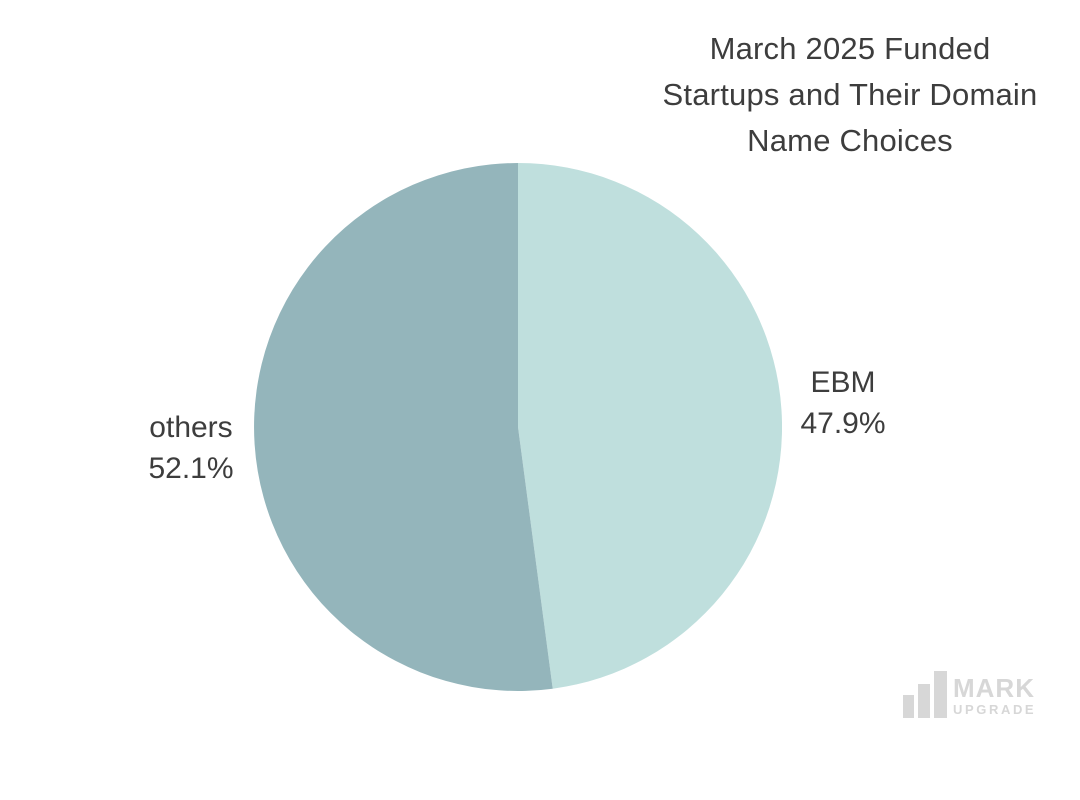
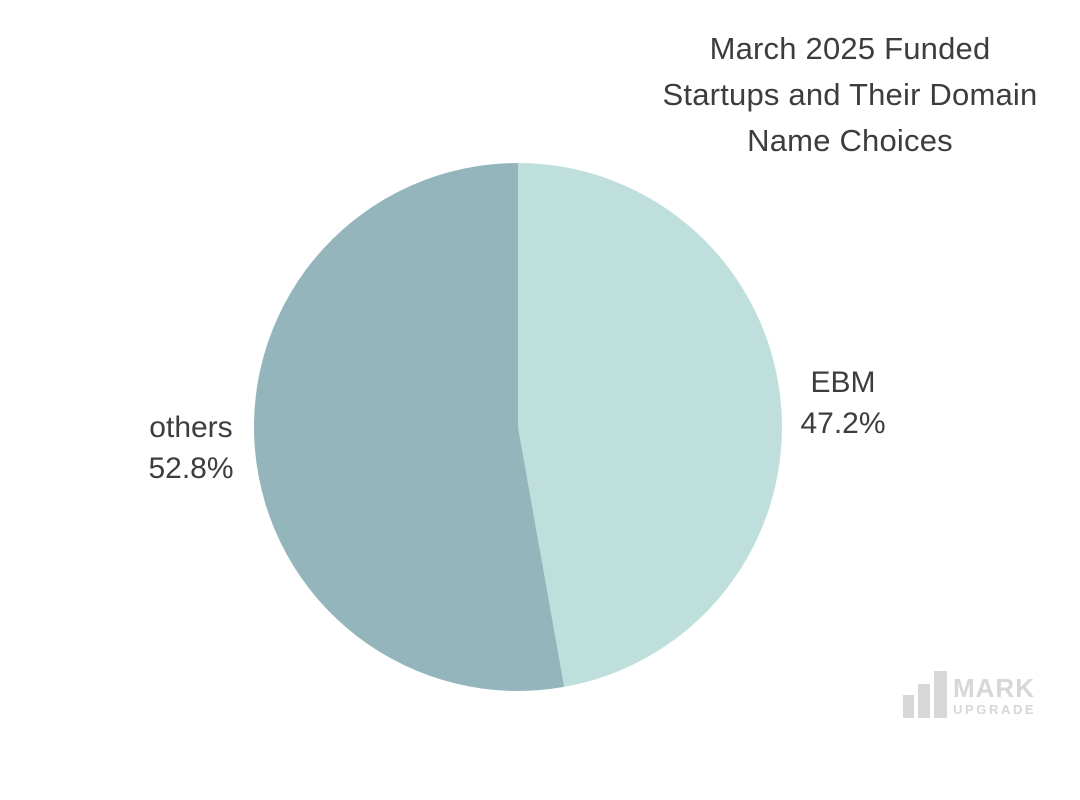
EBM: 47.9% -> 47.2%
others: 52.1% -> 52.8%
